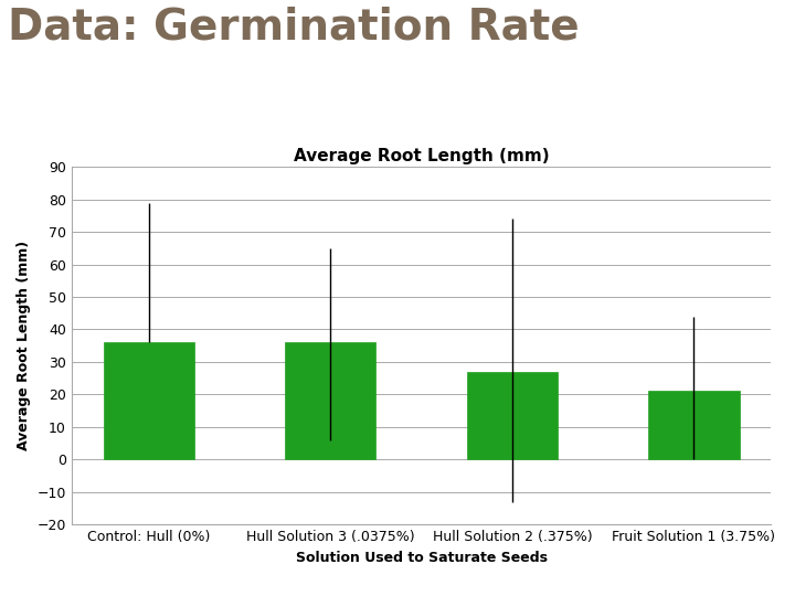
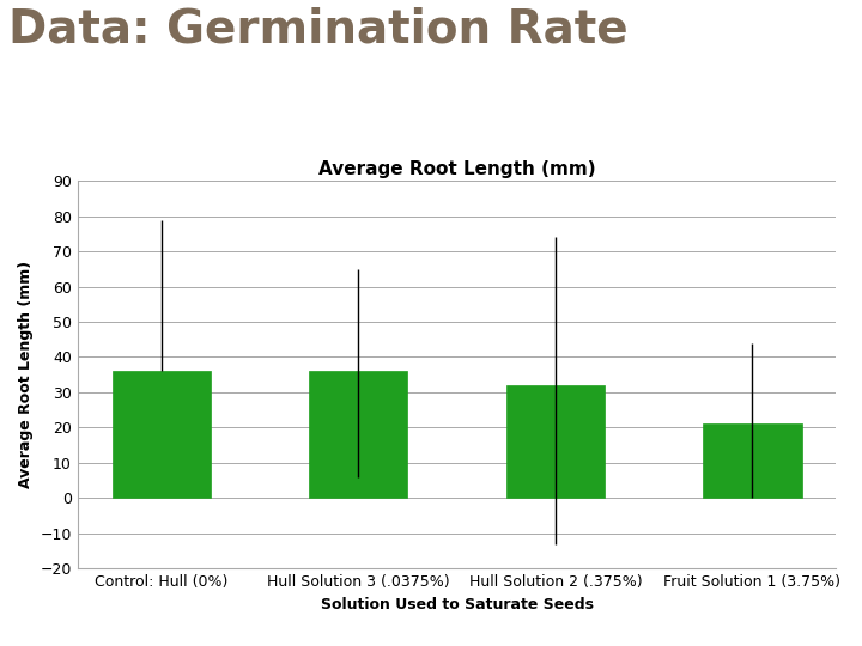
Hull Solution 2 (.375%): 27 -> 32
